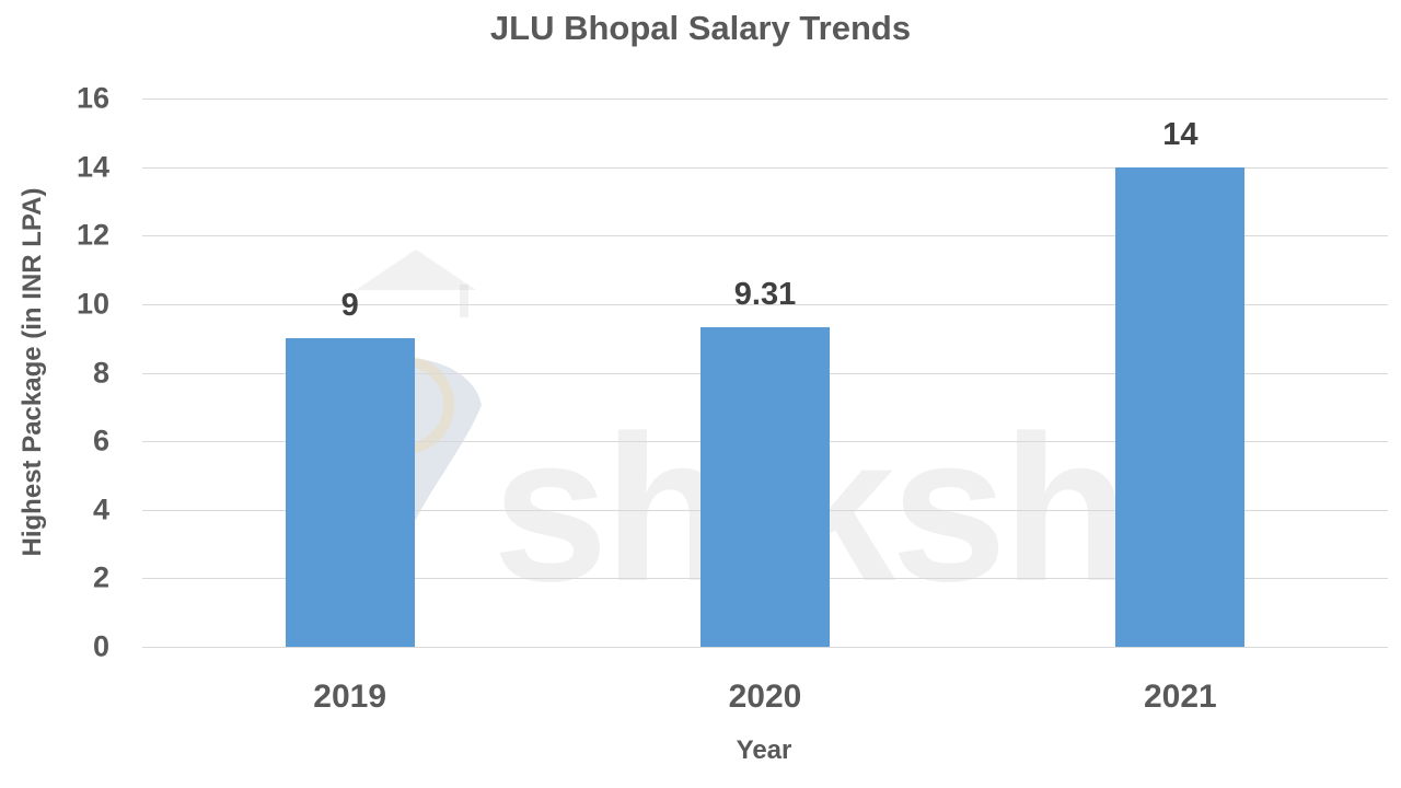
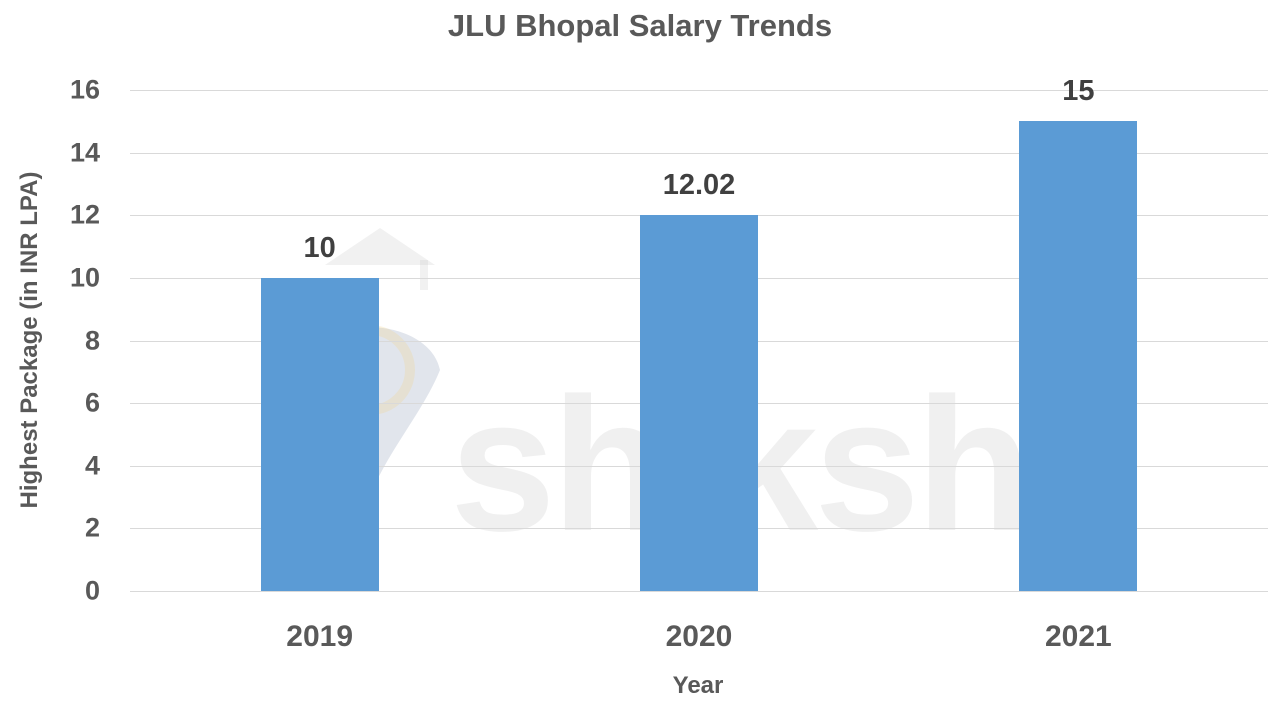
2019: 9 -> 10
2020: 9.31 -> 12.02
2021: 14 -> 15
